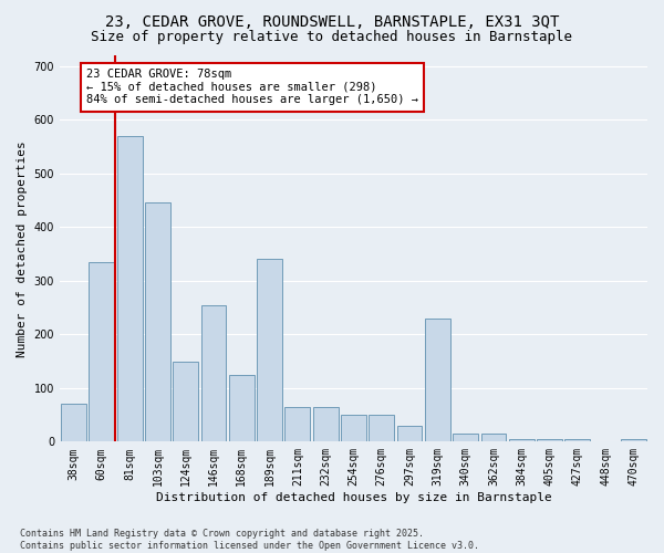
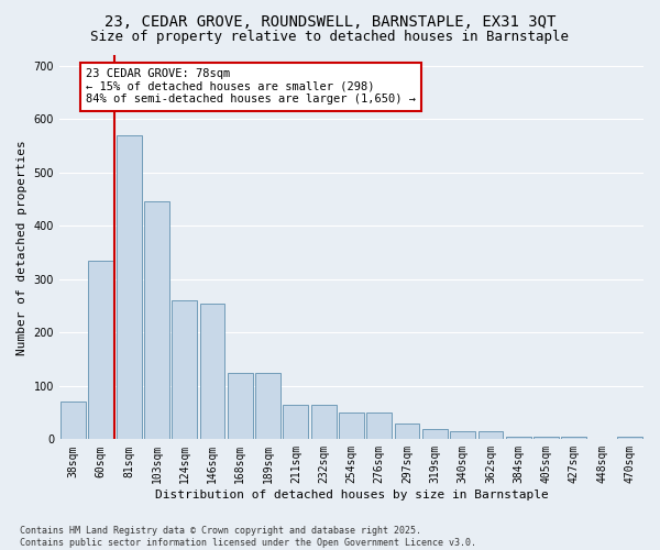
124sqm: 150 -> 260
189sqm: 340 -> 125
319sqm: 230 -> 20
